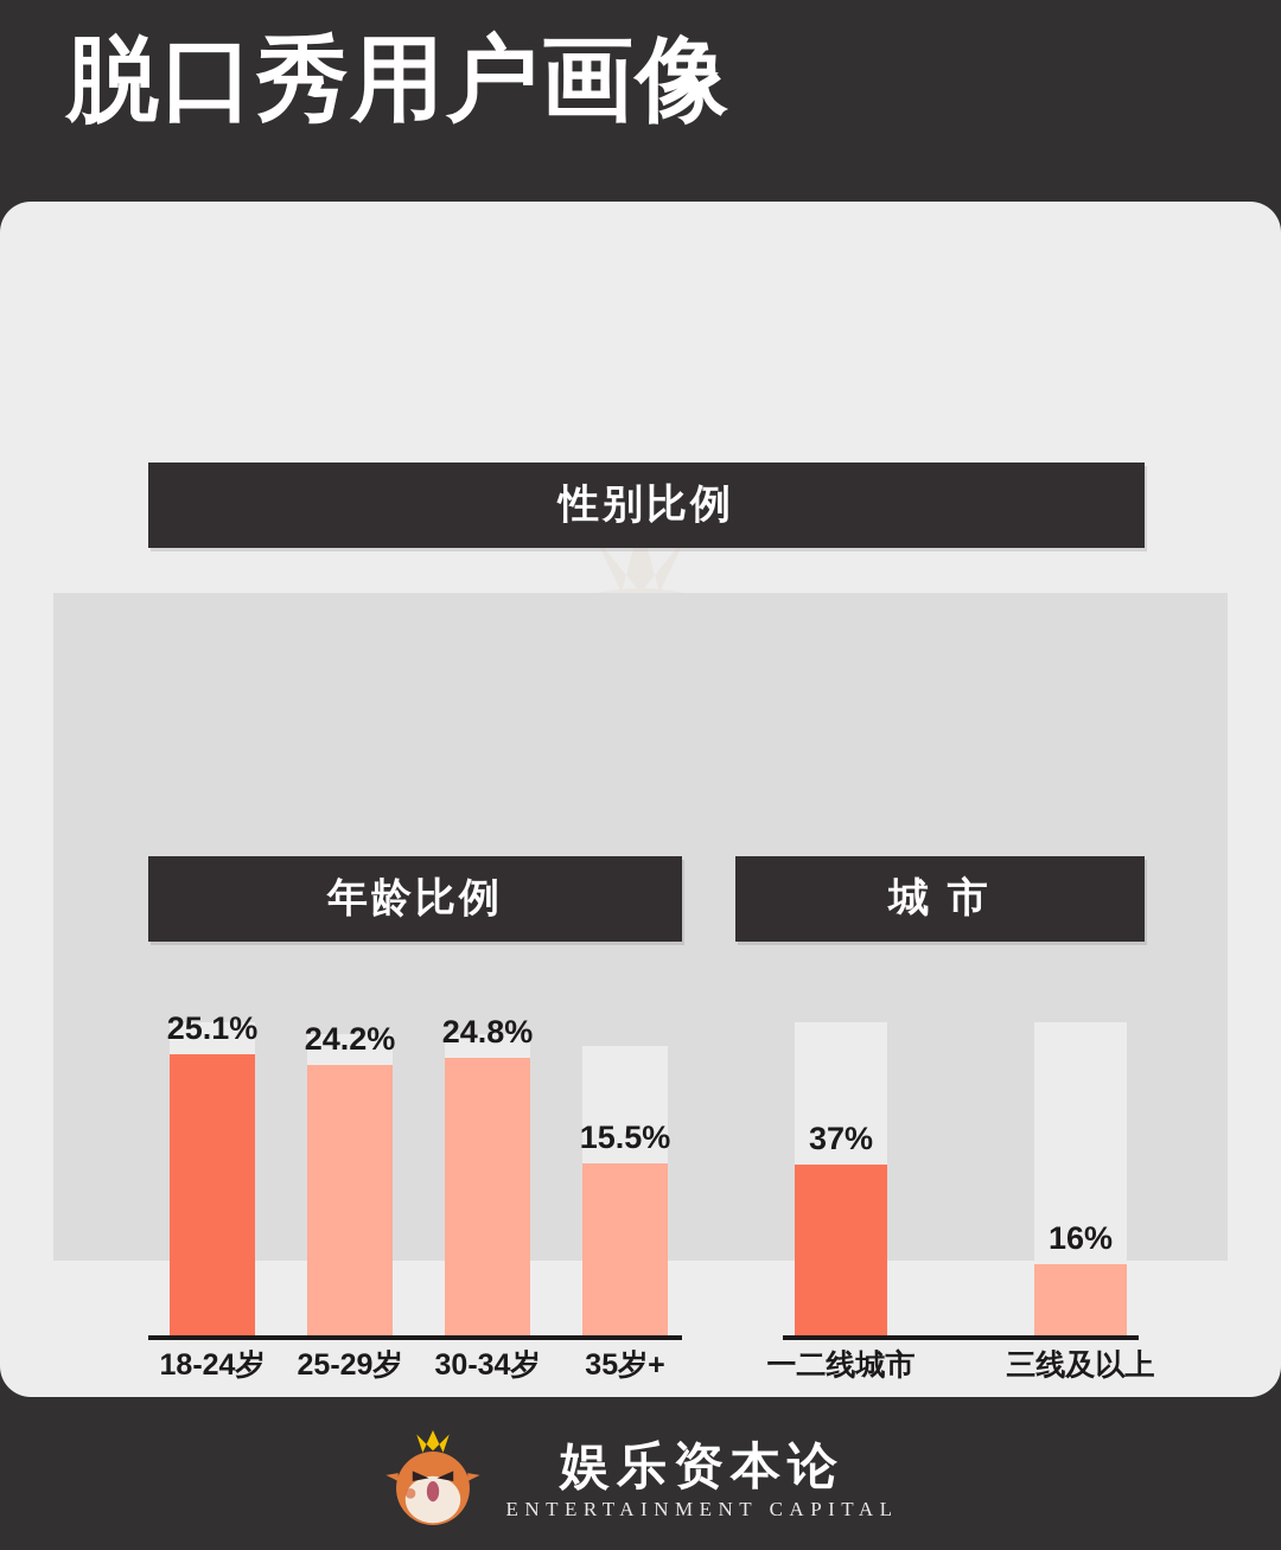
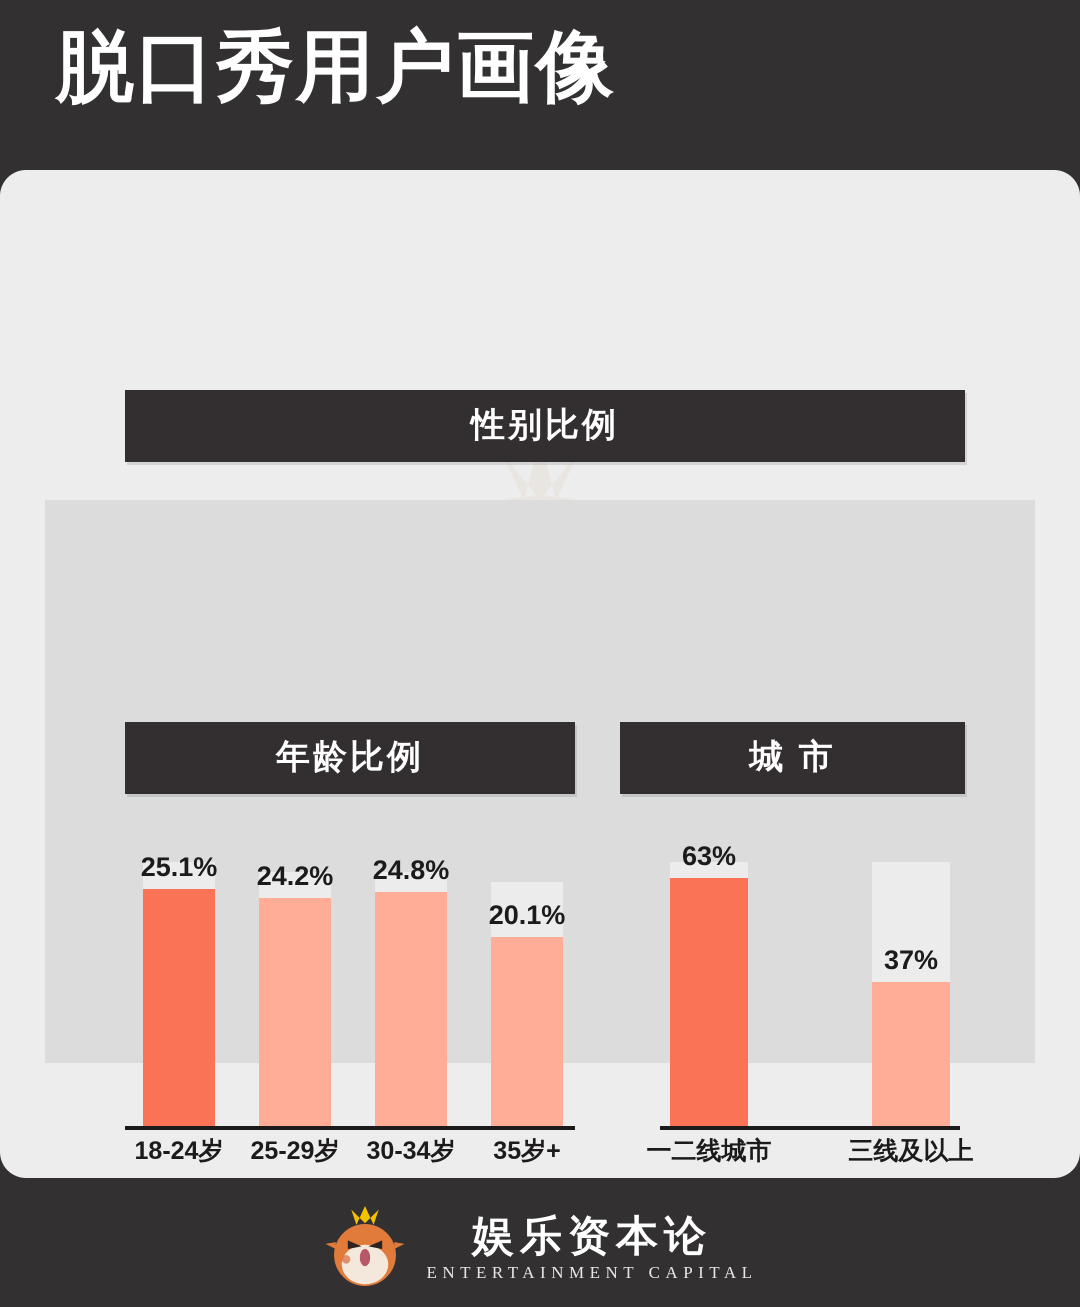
年龄比例/35岁+: 15.5% -> 20.1%
城 市/一二线城市: 37% -> 63%
城 市/三线及以上: 16% -> 37%
